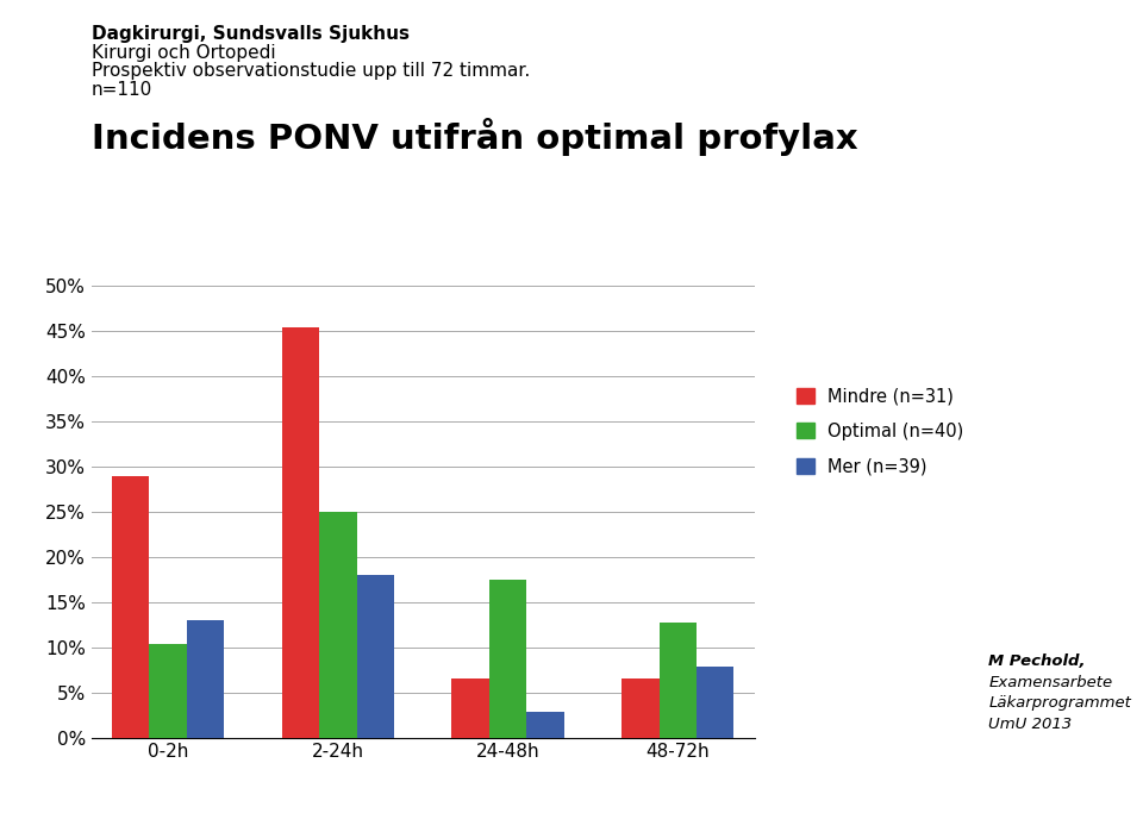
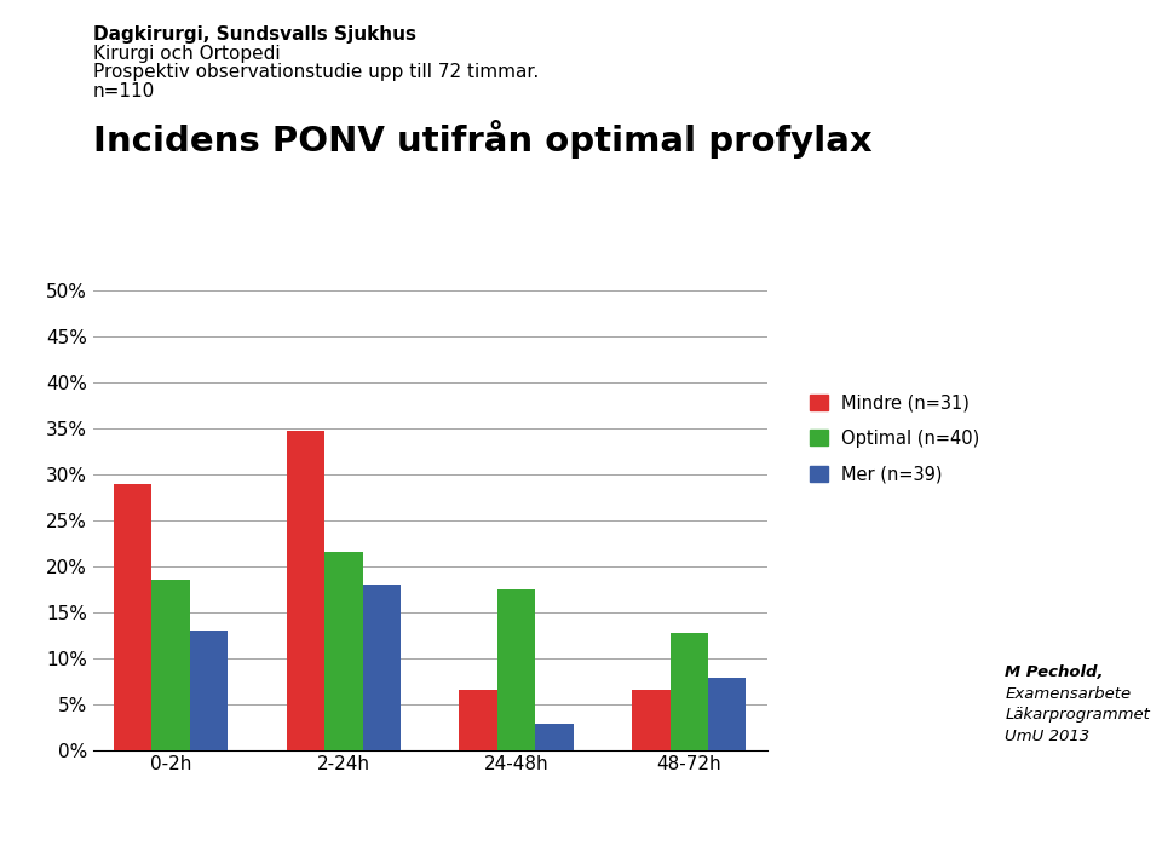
Optimal (n=40)/0-2h: 10.3% -> 18.6%
Mindre (n=31)/2-24h: 45.5% -> 34.8%
Optimal (n=40)/2-24h: 25.0% -> 21.6%
